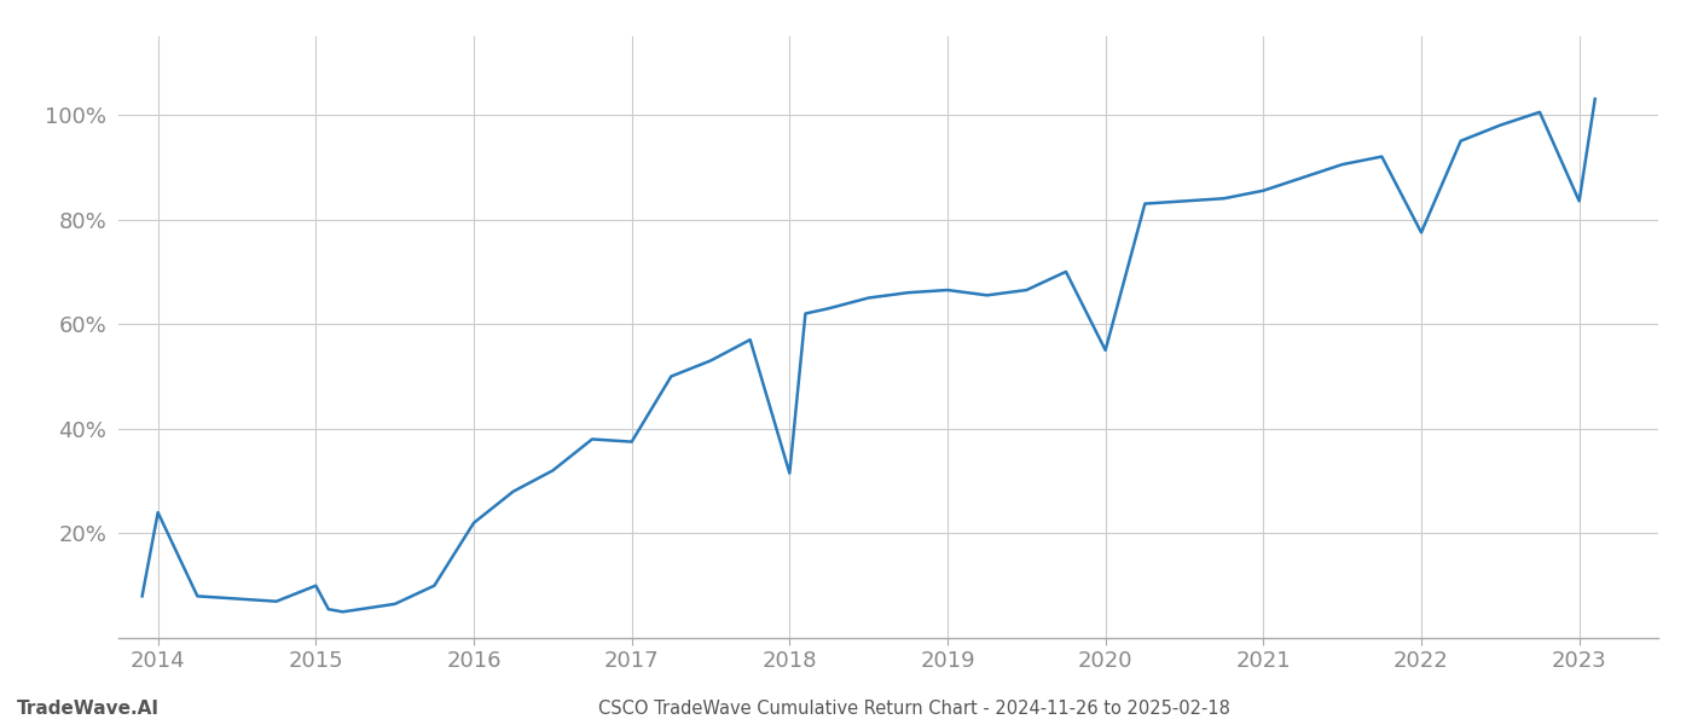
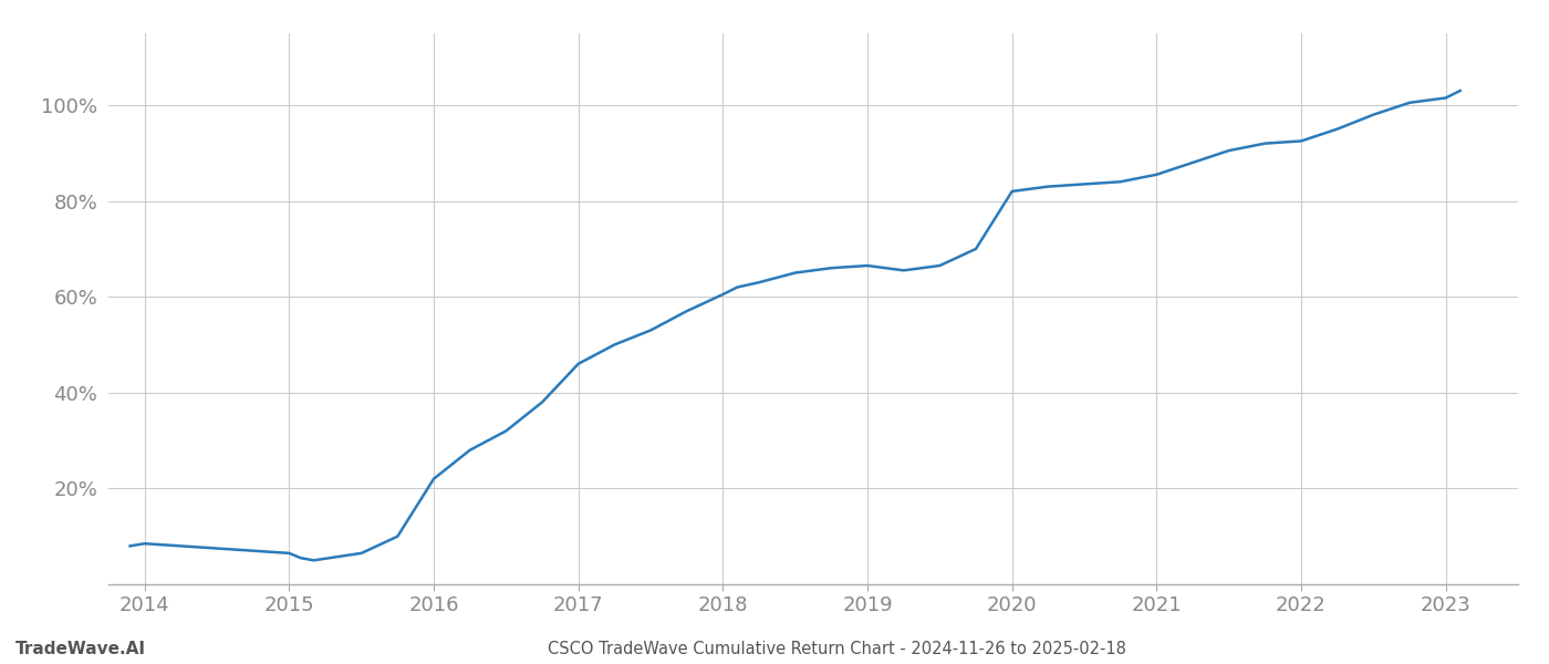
2014: 24.0% -> 8.5%
2015: 10.0% -> 6.5%
2017: 37.5% -> 46.0%
2018: 31.5% -> 60.5%
2020: 55.0% -> 82.0%
2022: 77.5% -> 92.5%
2023: 83.5% -> 101.5%
